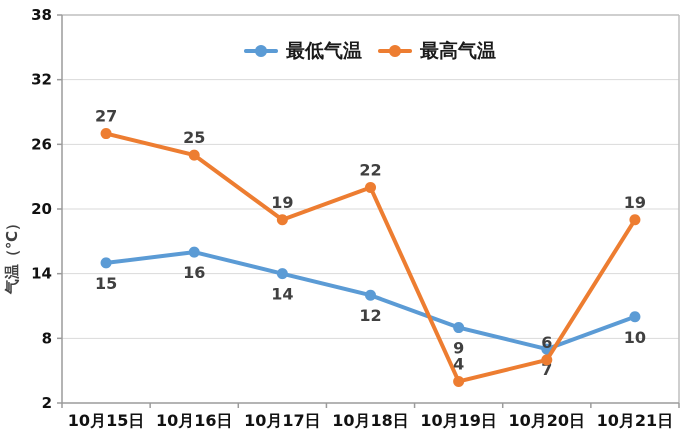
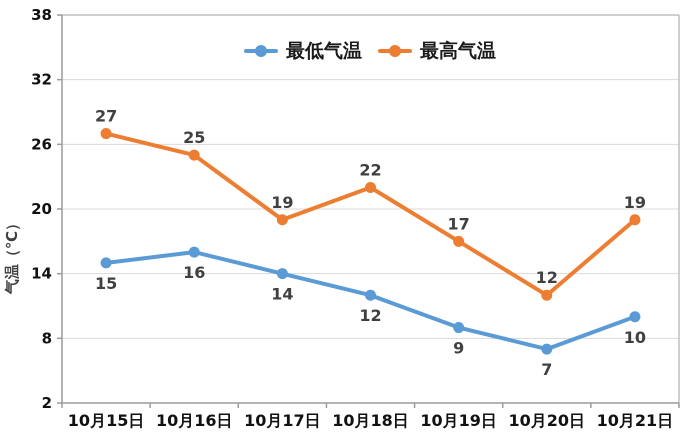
最高气温/10月19日: 4 -> 17
最高气温/10月20日: 6 -> 12
